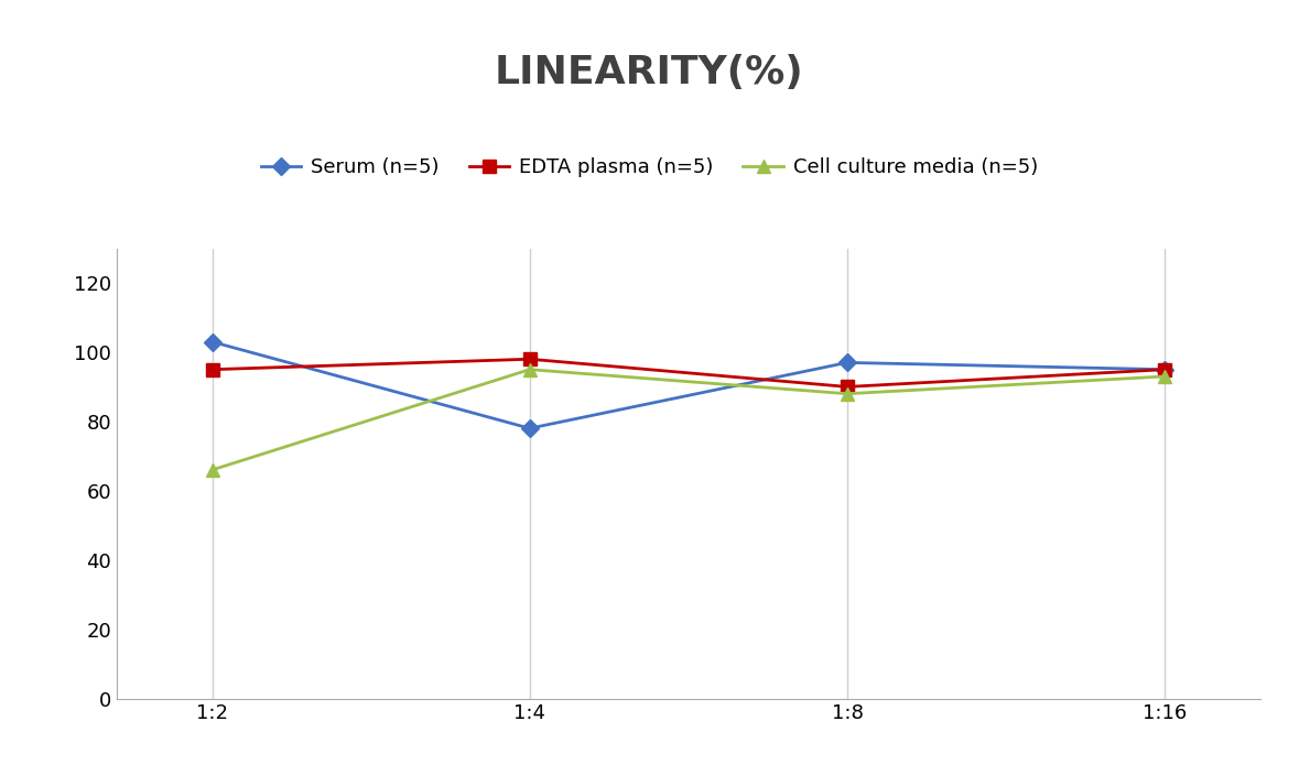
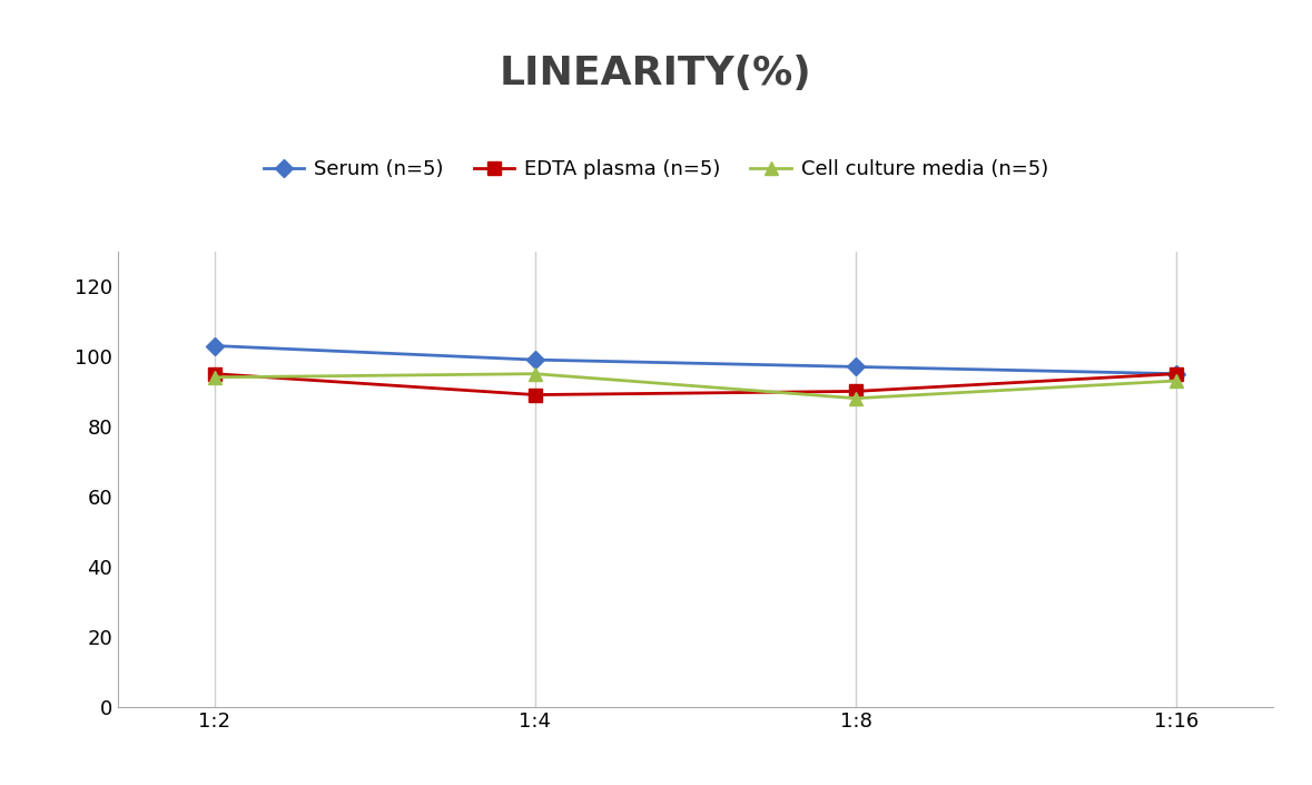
Cell culture media (n=5)/1:2: 66 -> 94
Serum (n=5)/1:4: 78 -> 99
EDTA plasma (n=5)/1:4: 98 -> 89
